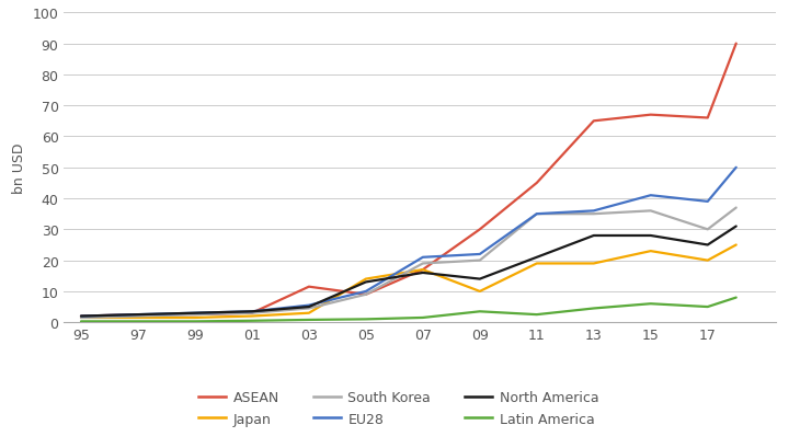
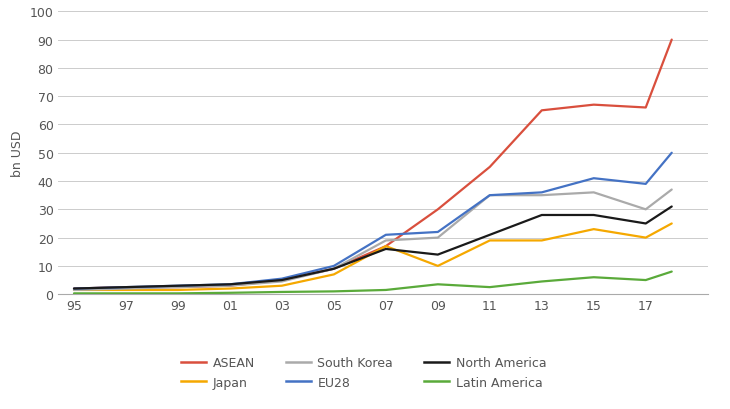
ASEAN/03: 11.5 -> 5.0
Japan/05: 14.0 -> 7.0
North America/05: 13.0 -> 9.0
